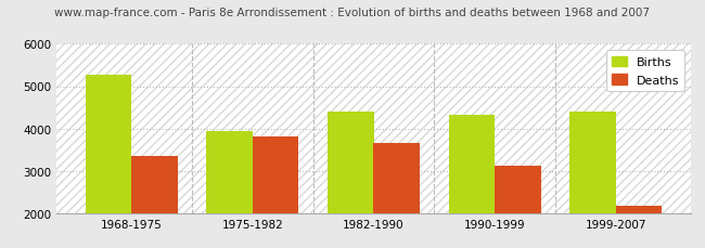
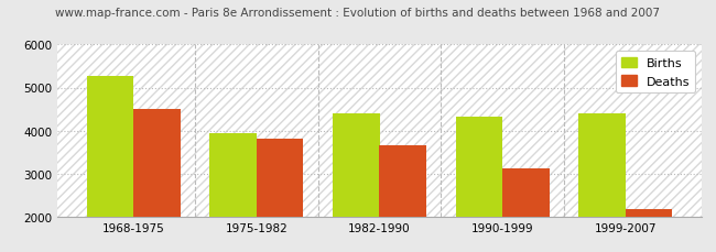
Deaths/1968-1975: 3350 -> 4490
